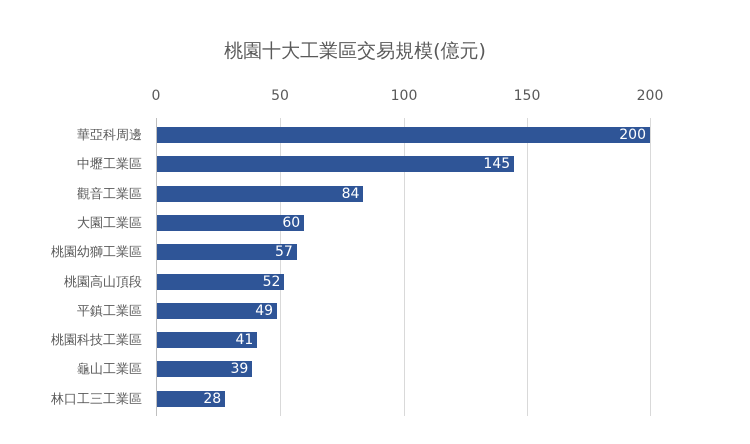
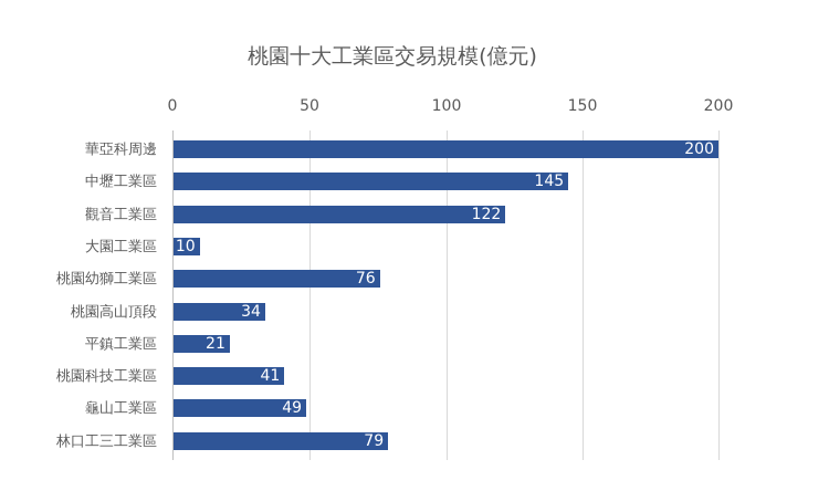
觀音工業區: 84 -> 122
大園工業區: 60 -> 10
桃園幼獅工業區: 57 -> 76
桃園高山頂段: 52 -> 34
平鎮工業區: 49 -> 21
龜山工業區: 39 -> 49
林口工三工業區: 28 -> 79
